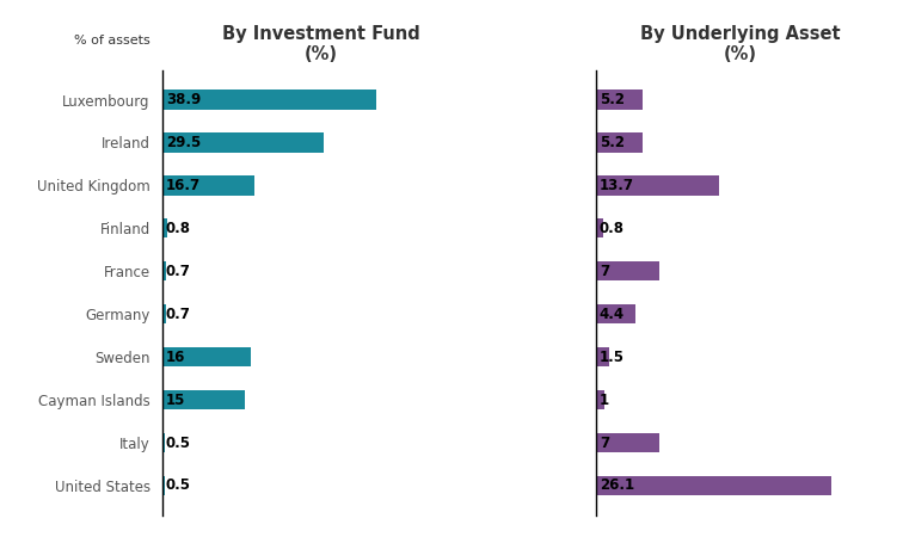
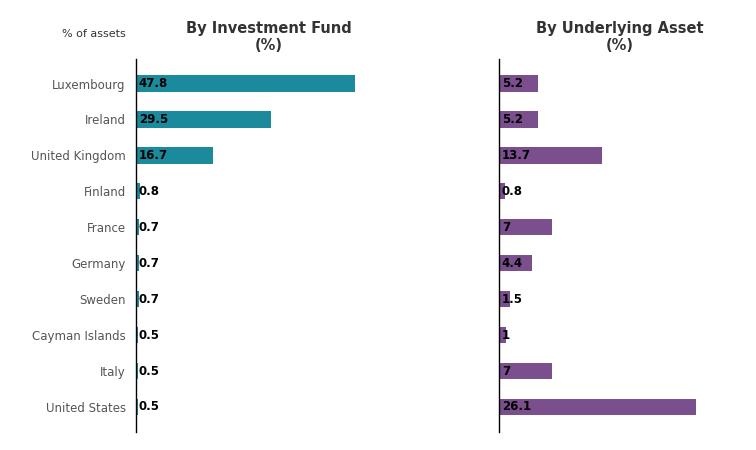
By Investment Fund (%)/Luxembourg: 38.9 -> 47.8
By Investment Fund (%)/Sweden: 16 -> 0.7
By Investment Fund (%)/Cayman Islands: 15 -> 0.5
